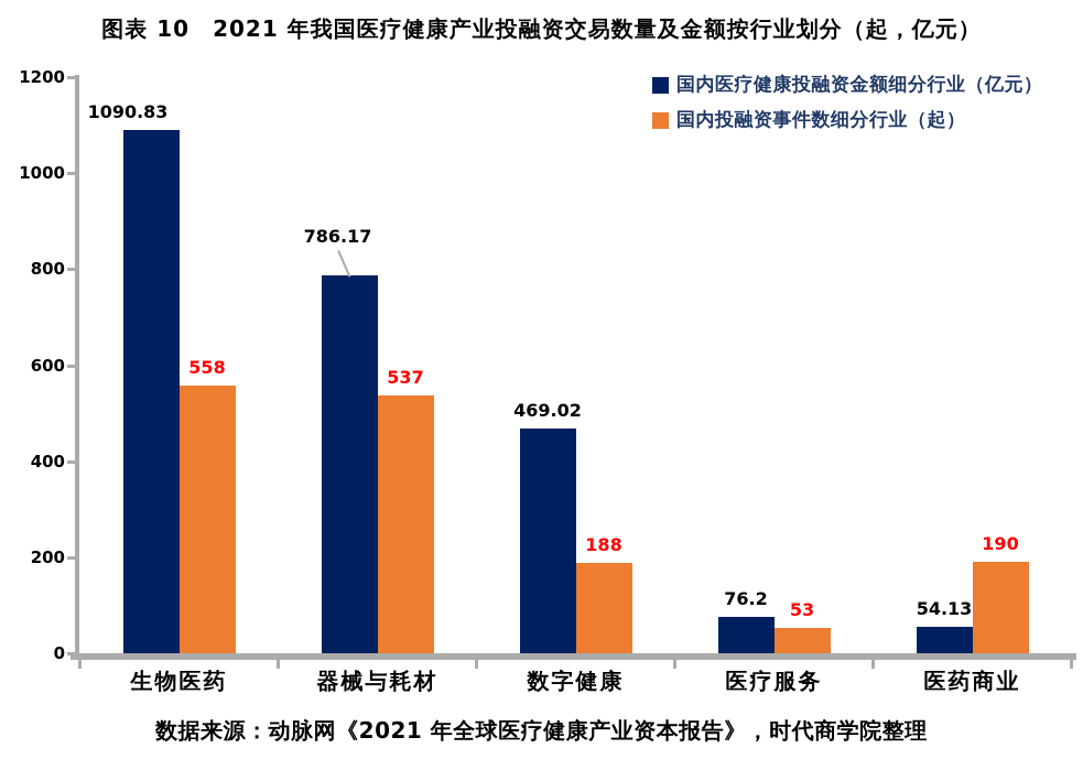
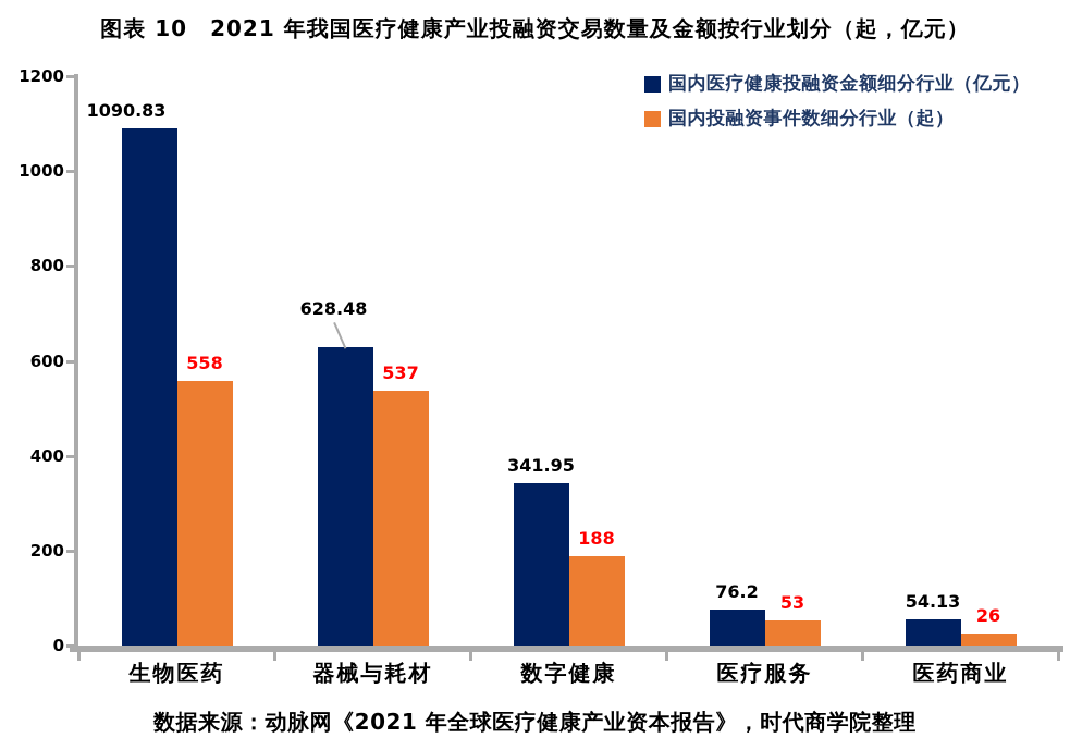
国内医疗健康投融资金额细分行业（亿元）/器械与耗材: 786.17 -> 628.48
国内医疗健康投融资金额细分行业（亿元）/数字健康: 469.02 -> 341.95
国内投融资事件数细分行业（起）/医药商业: 190 -> 26
